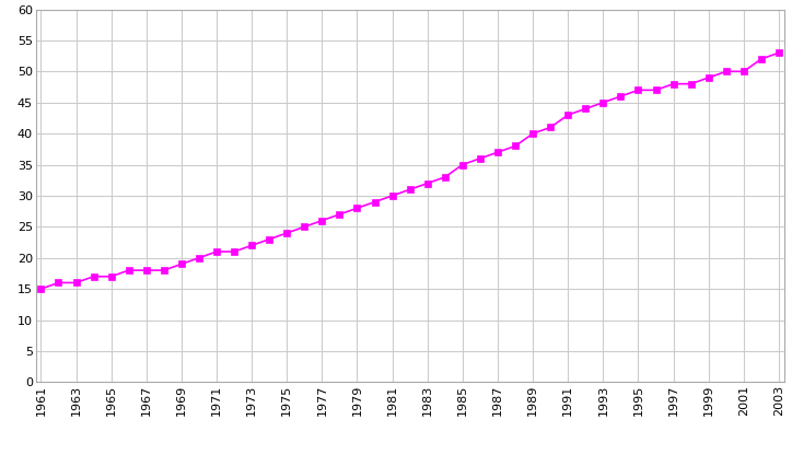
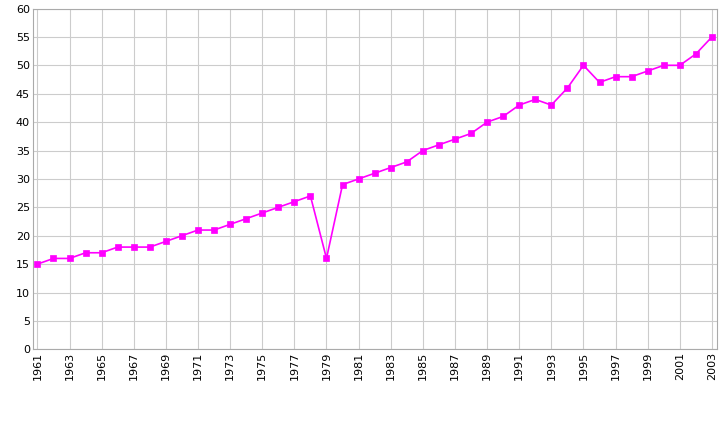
1979: 28 -> 16
1993: 45 -> 43
1995: 47 -> 50
2003: 53 -> 55
